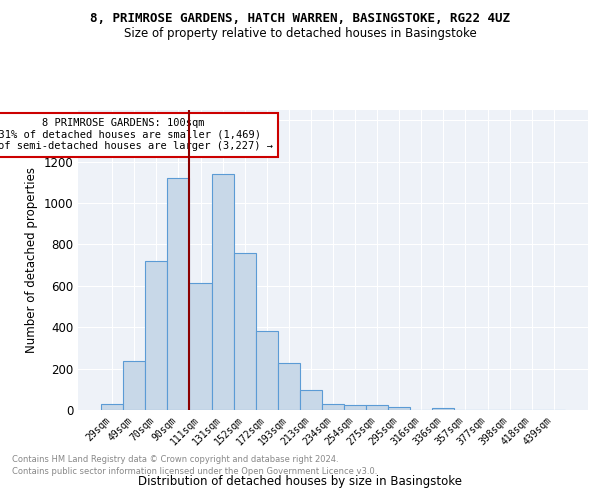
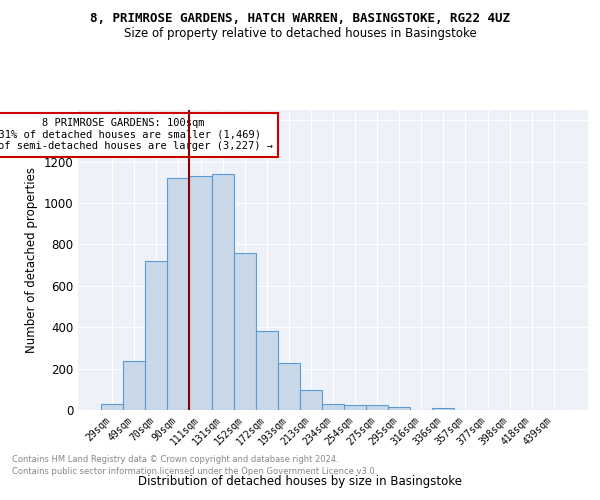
111sqm: 615 -> 1130
